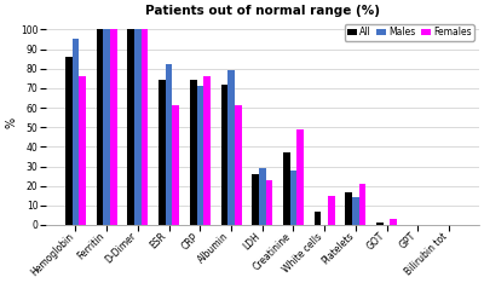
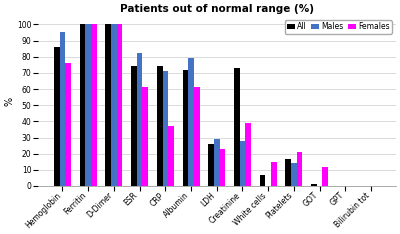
Females/CRP: 76 -> 37
All/Creatinine: 37 -> 73
Females/Creatinine: 49 -> 39
Females/GOT: 3 -> 12
